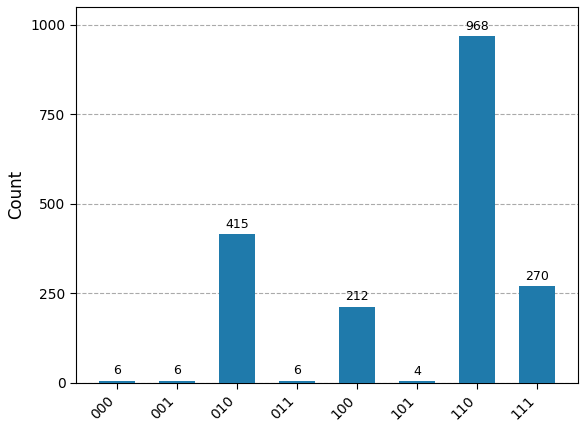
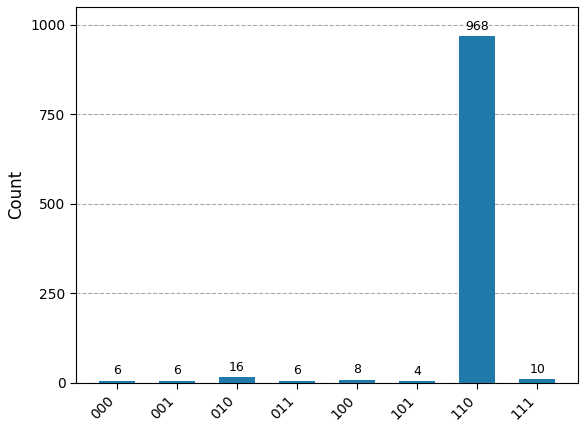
010: 415 -> 16
100: 212 -> 8
111: 270 -> 10
